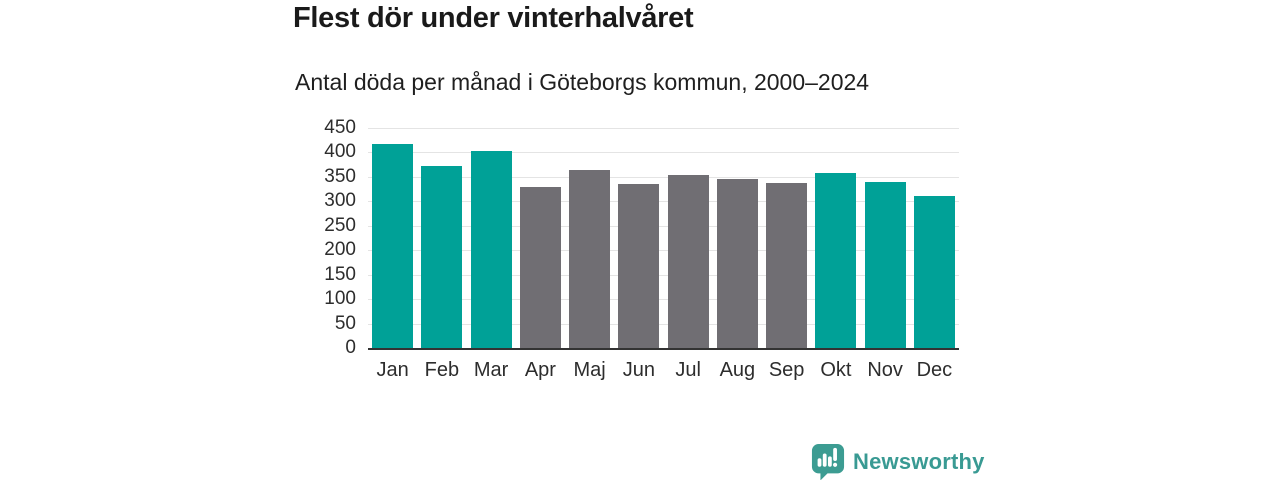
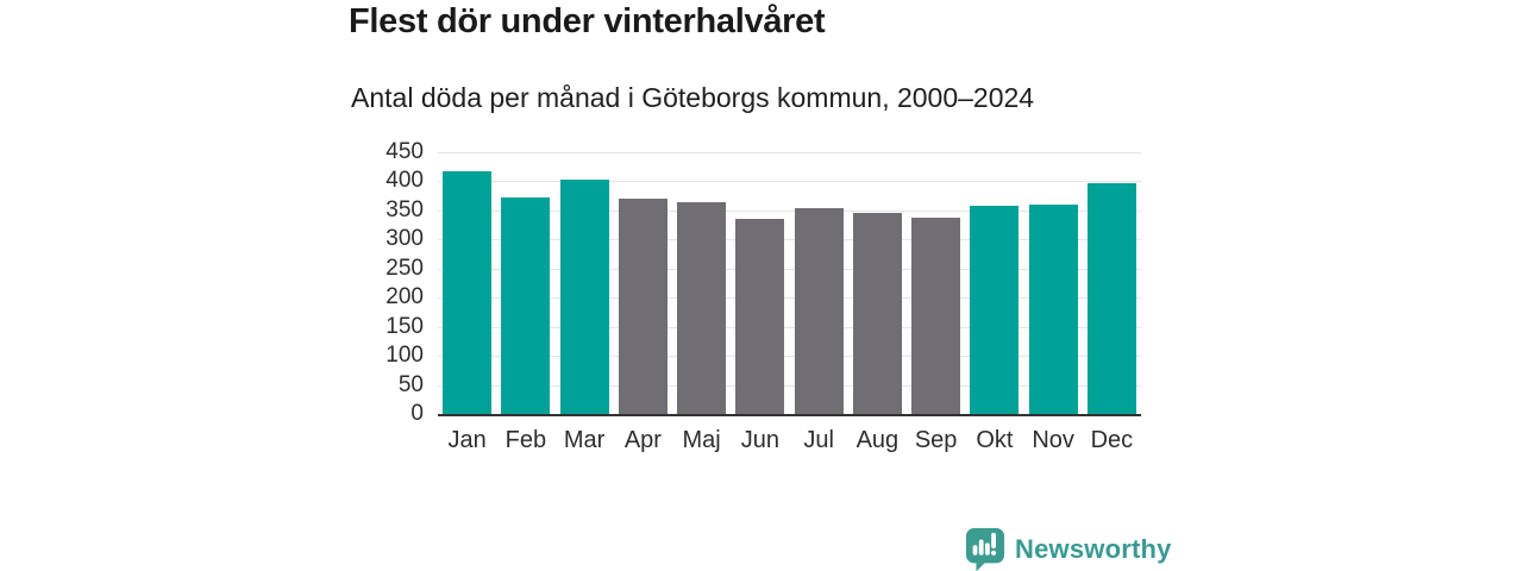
Apr: 330 -> 370
Nov: 340 -> 360
Dec: 310 -> 400
